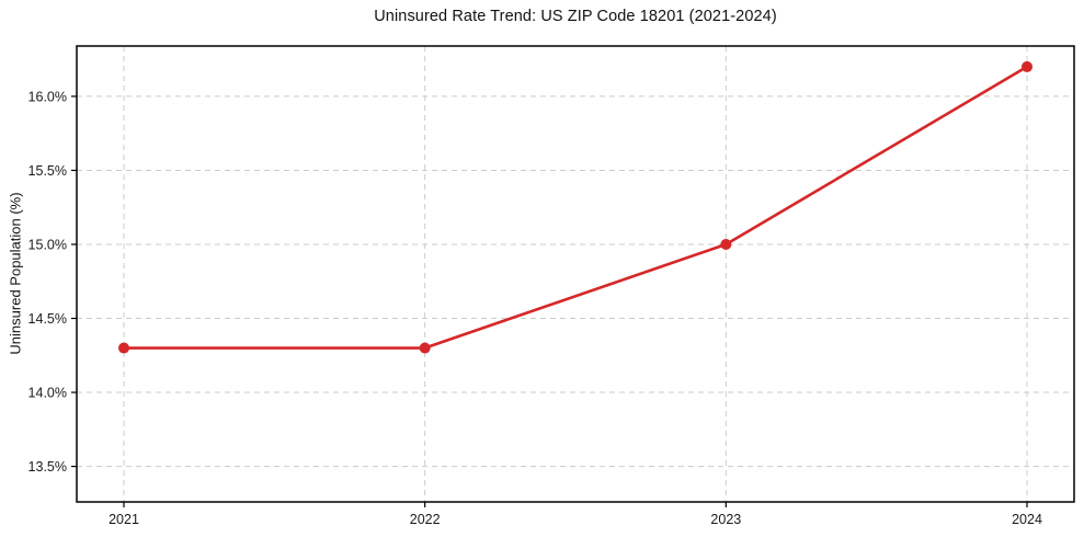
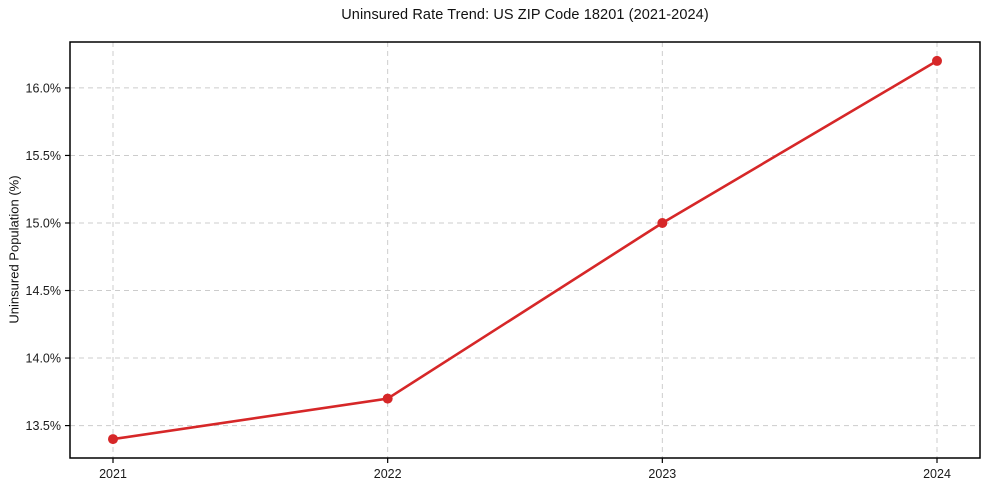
2021: 14.3% -> 13.4%
2022: 14.3% -> 13.7%
